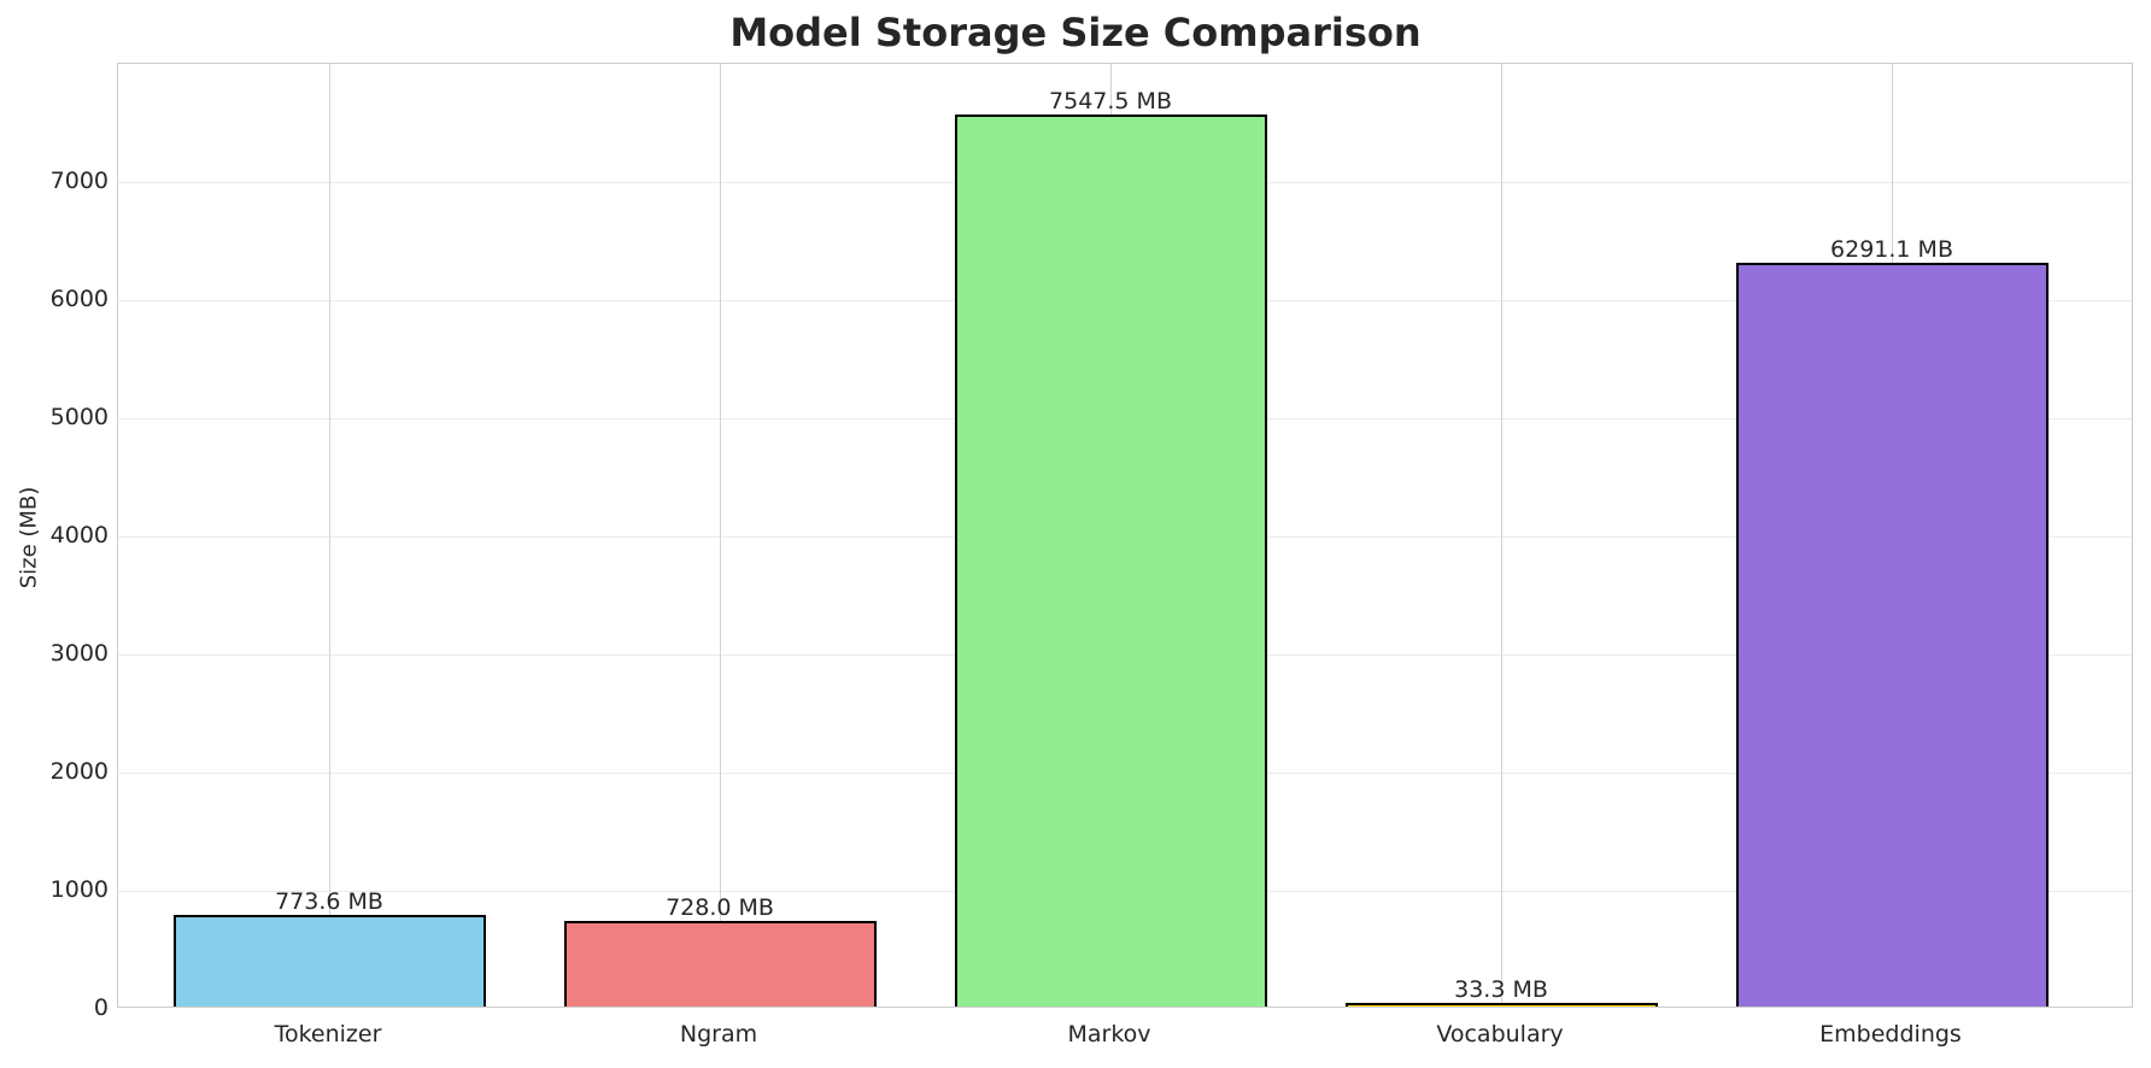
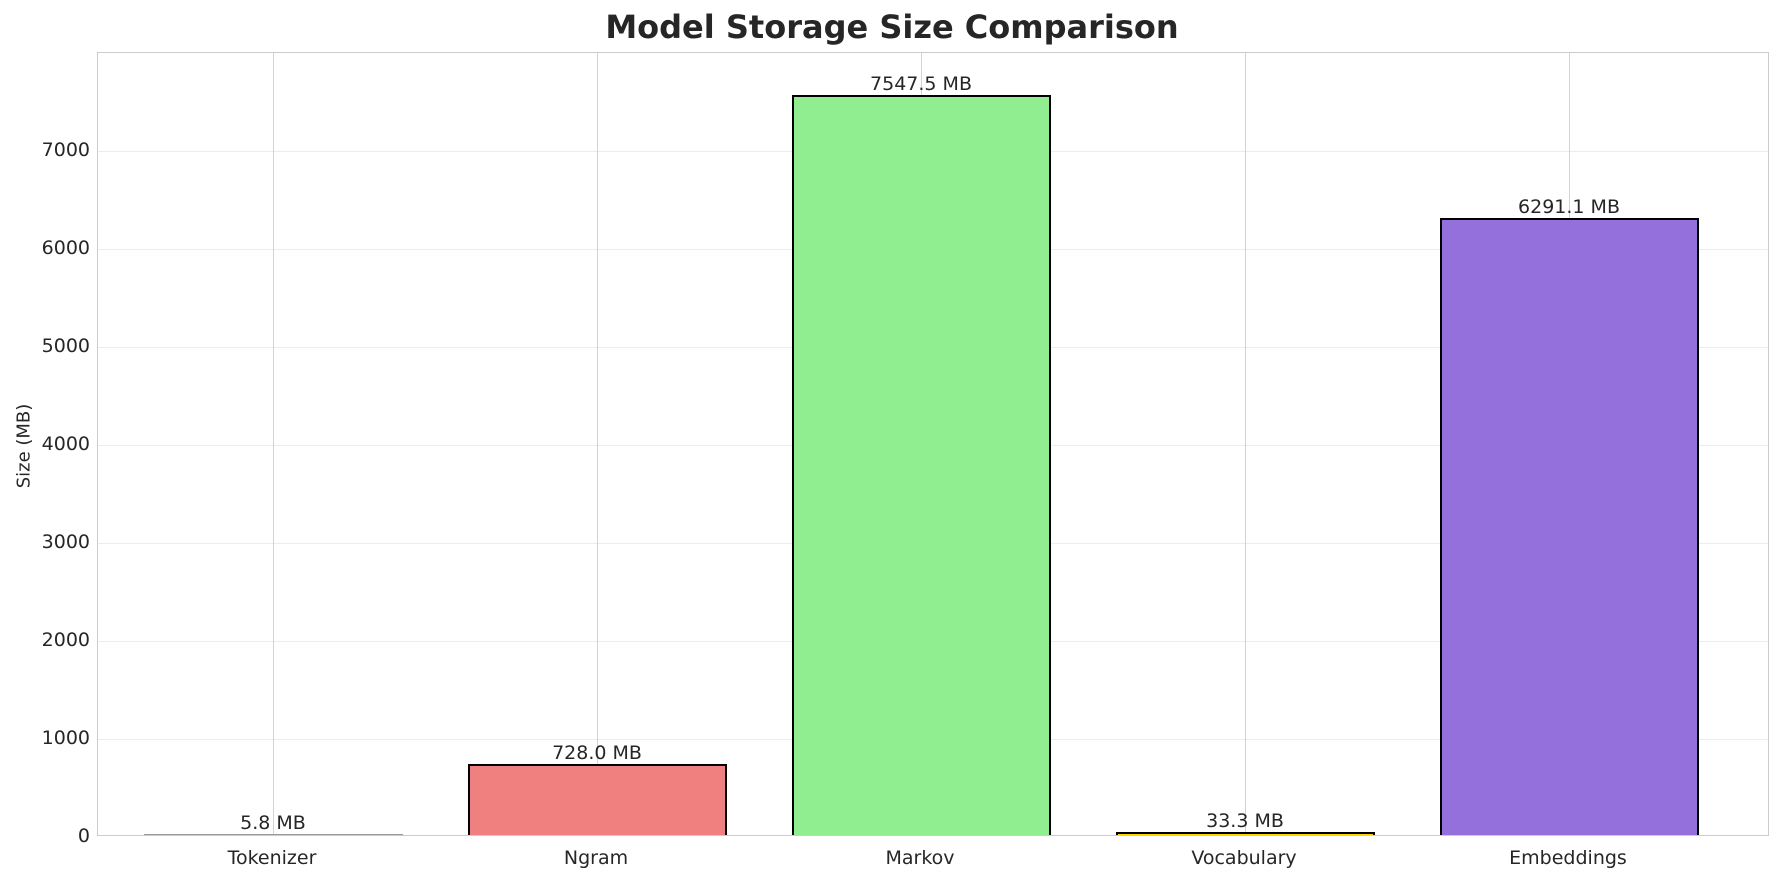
Tokenizer: 773.6 -> 5.8
